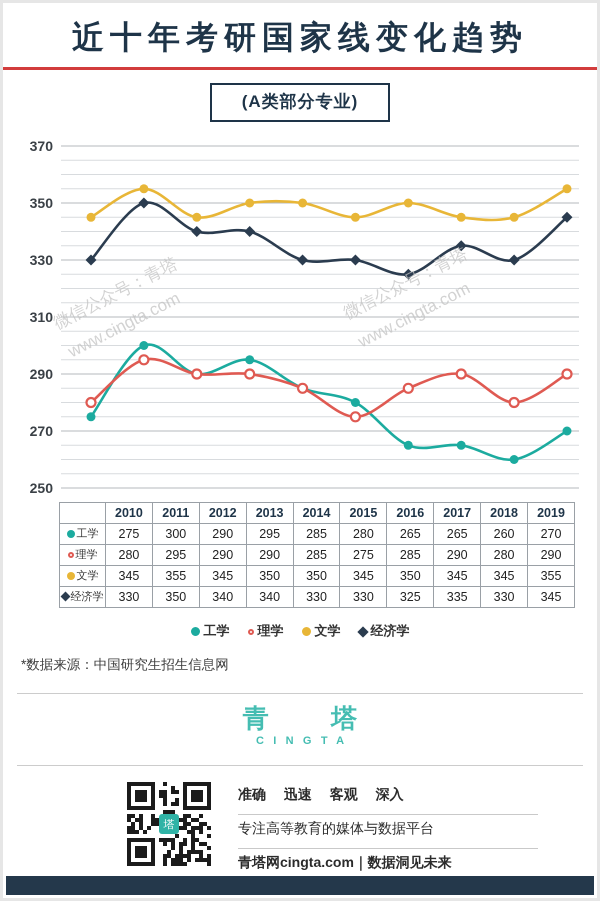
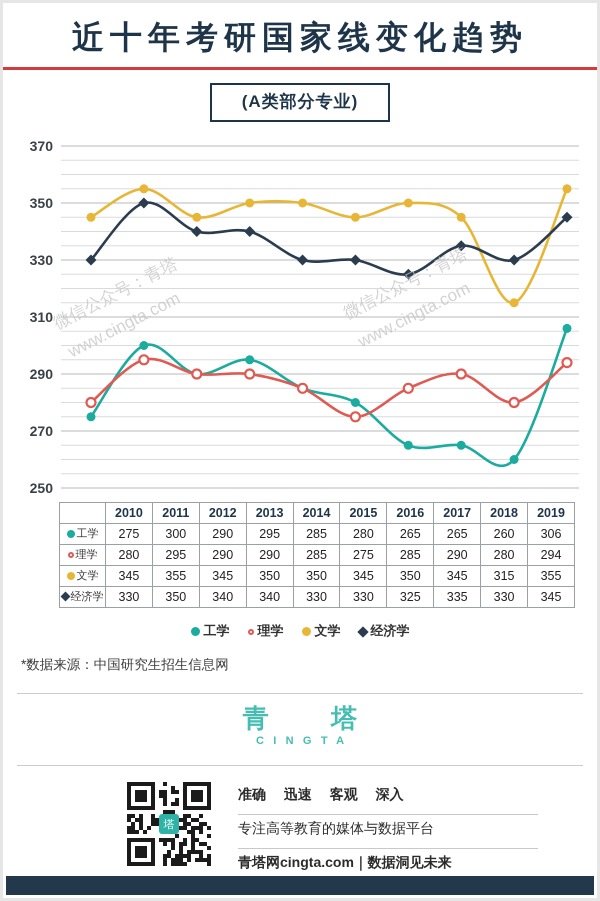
文学/2018: 345 -> 315
工学/2019: 270 -> 306
理学/2019: 290 -> 294
